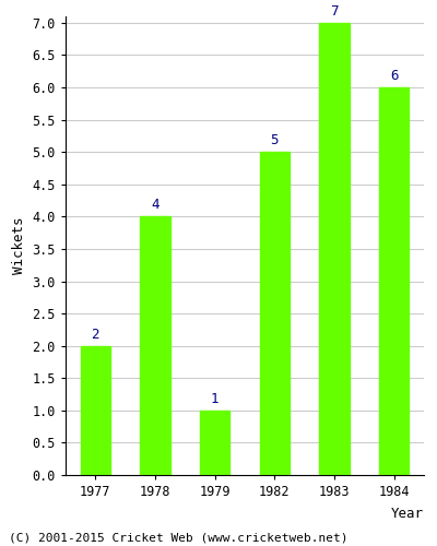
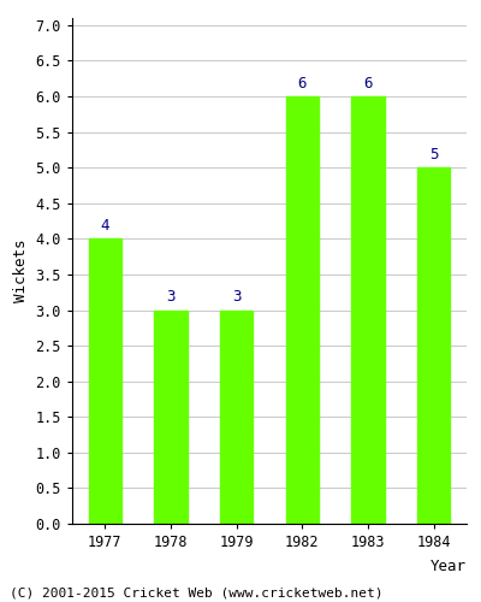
1977: 2 -> 4
1978: 4 -> 3
1979: 1 -> 3
1982: 5 -> 6
1983: 7 -> 6
1984: 6 -> 5
